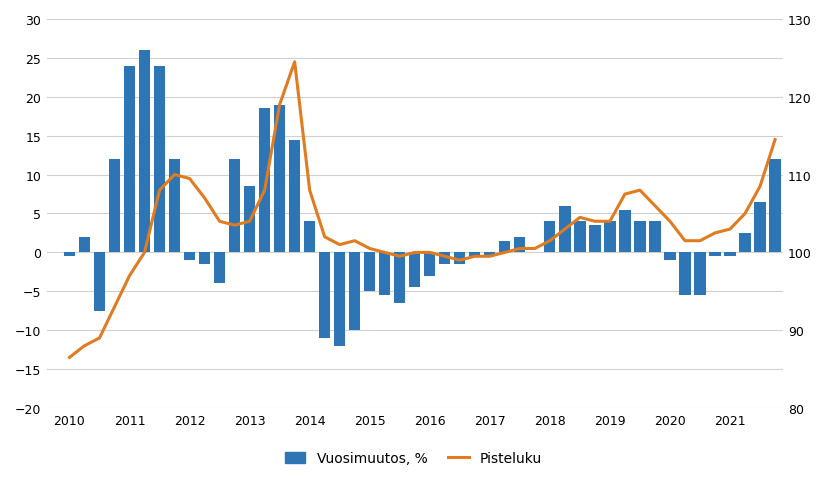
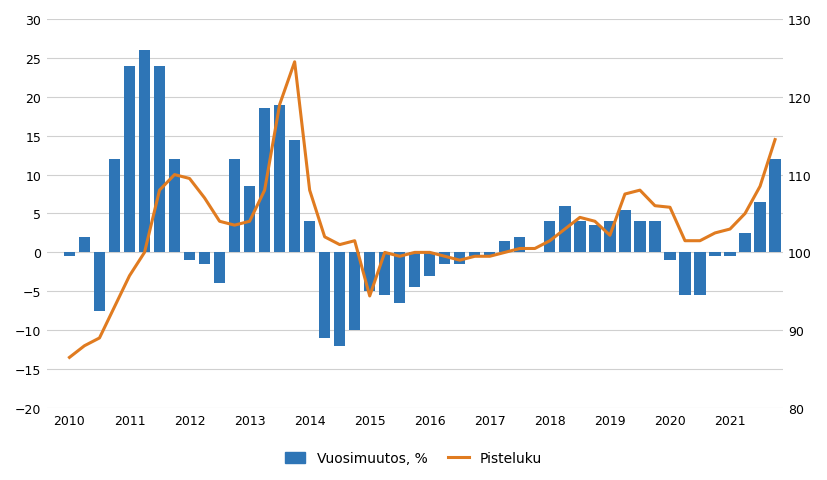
Pisteluku/2015: 100.5 -> 94.4
Pisteluku/2019: 104.0 -> 102.2
Pisteluku/2020: 104.0 -> 105.8
